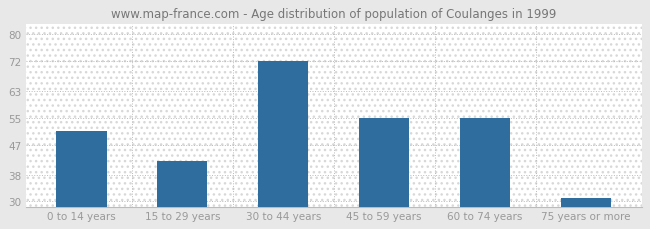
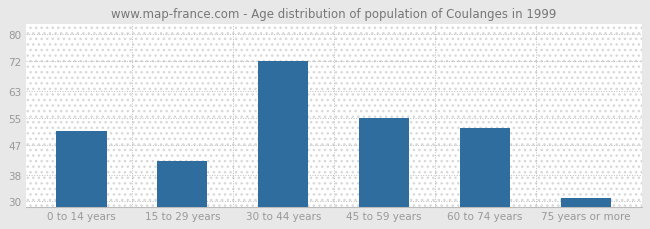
60 to 74 years: 55 -> 52
